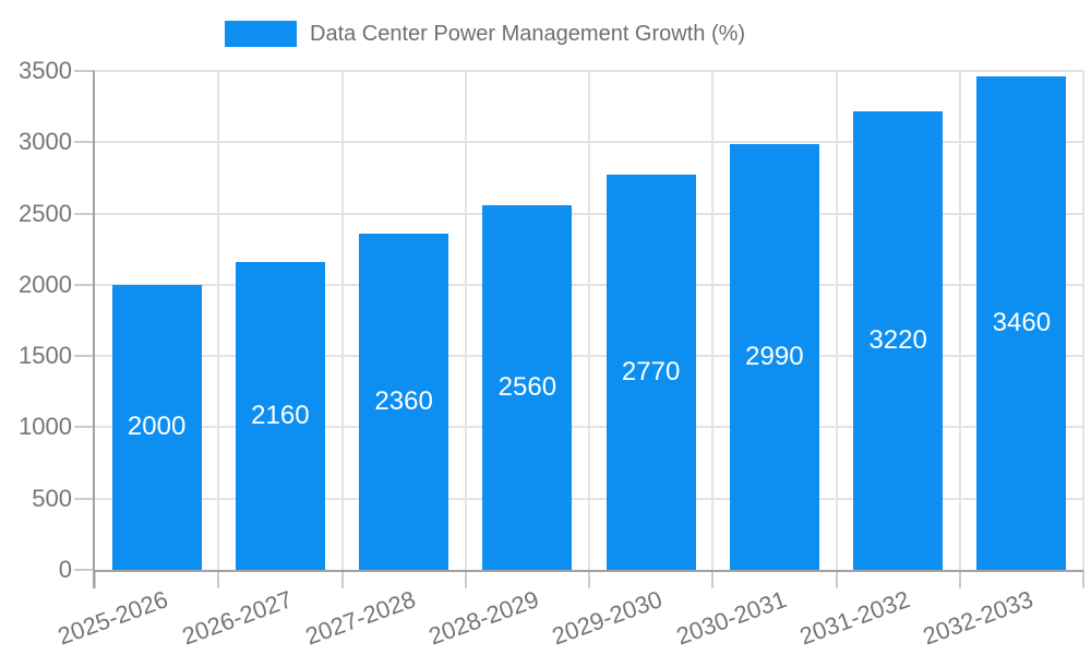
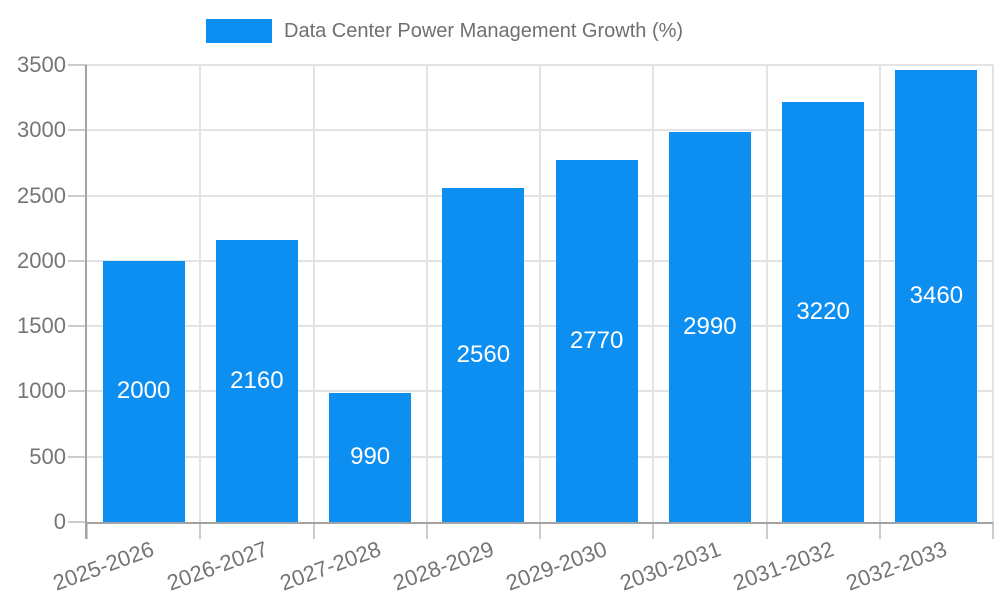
2027-2028: 2360 -> 990
